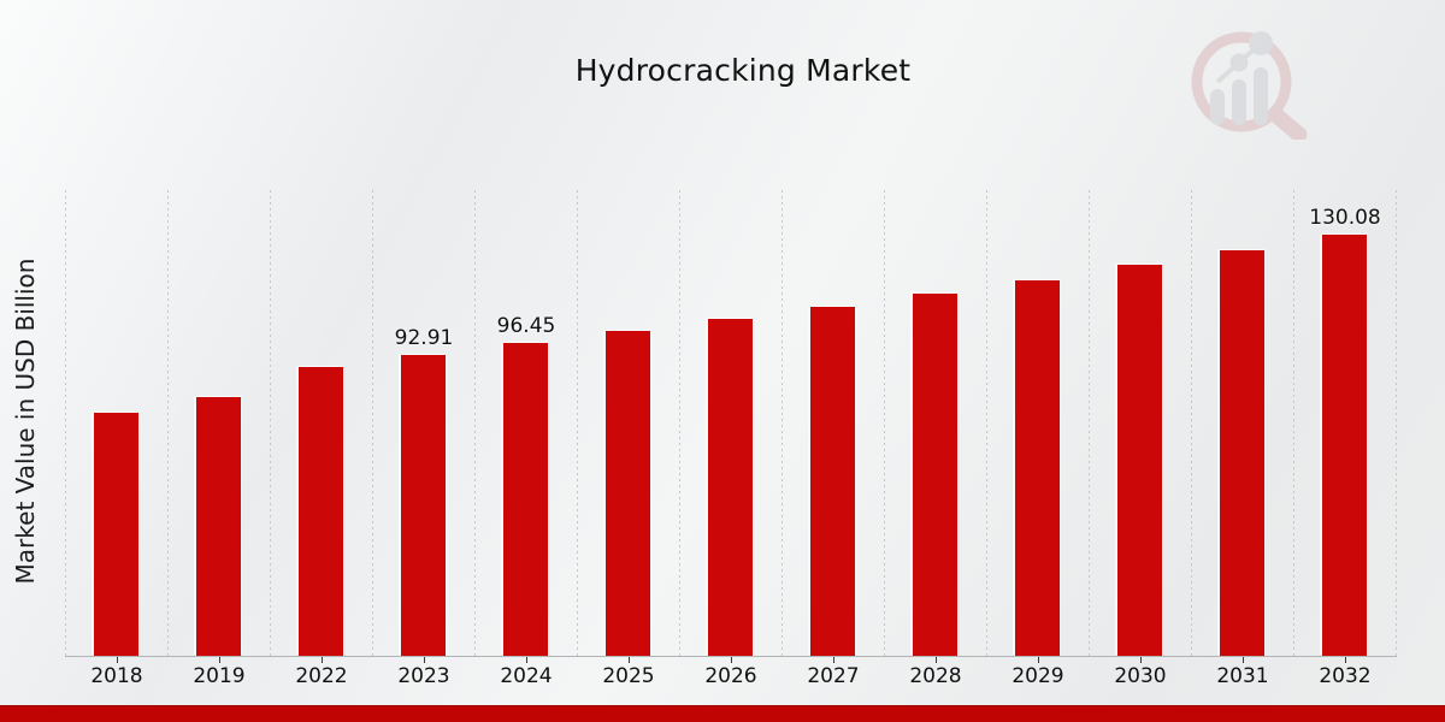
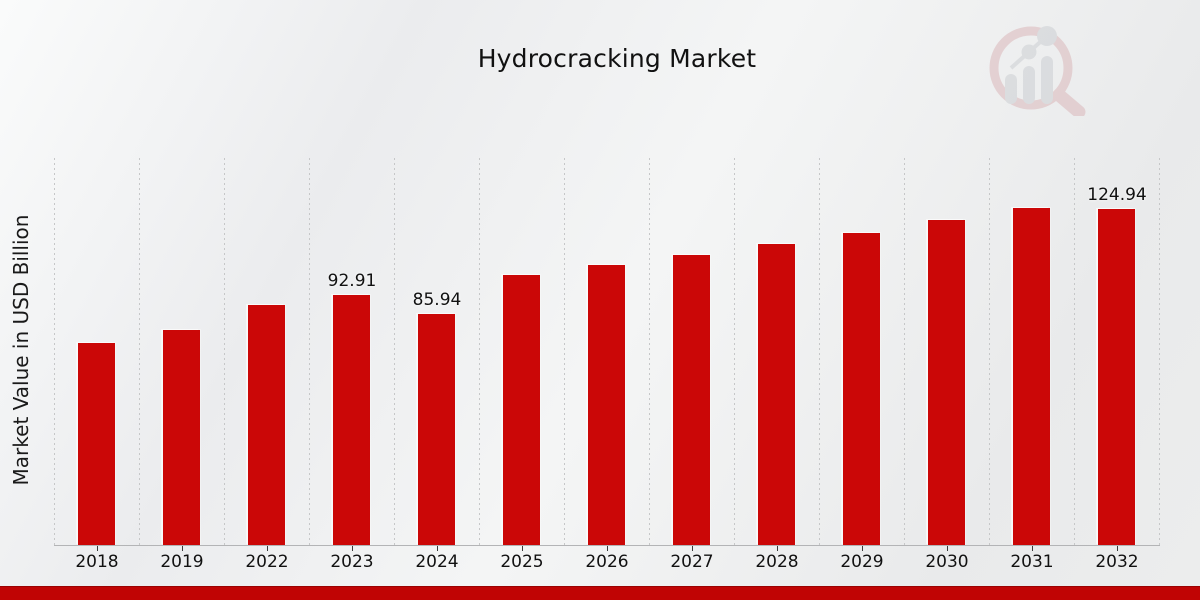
2024: 96.45 -> 85.94
2032: 130.08 -> 124.94
